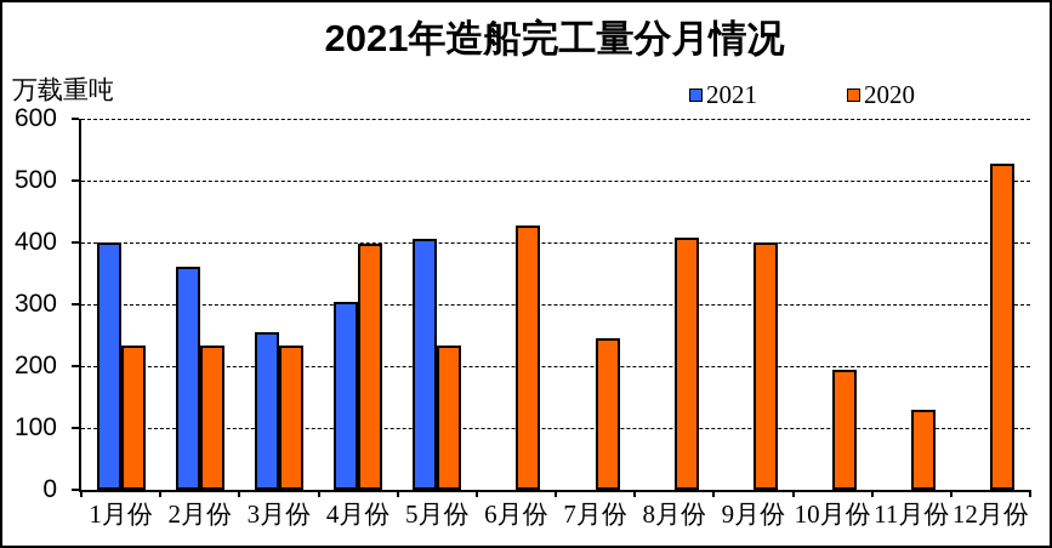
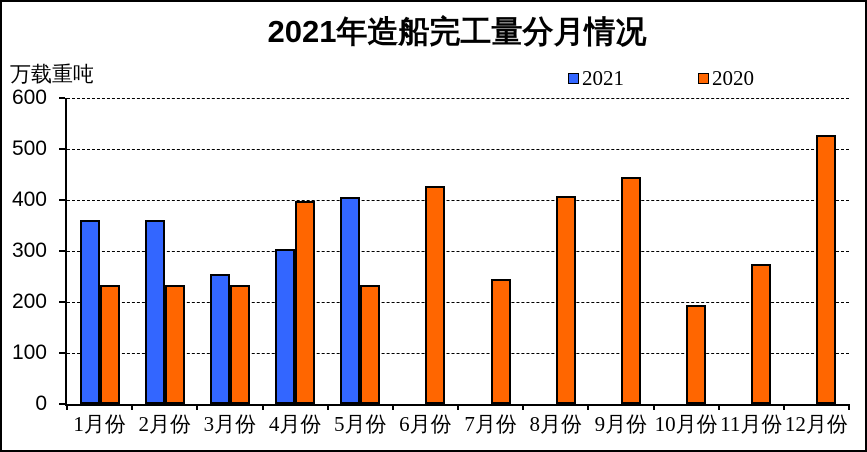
2021/1月份: 400 -> 360
2020/9月份: 400 -> 450
2020/11月份: 130 -> 280
